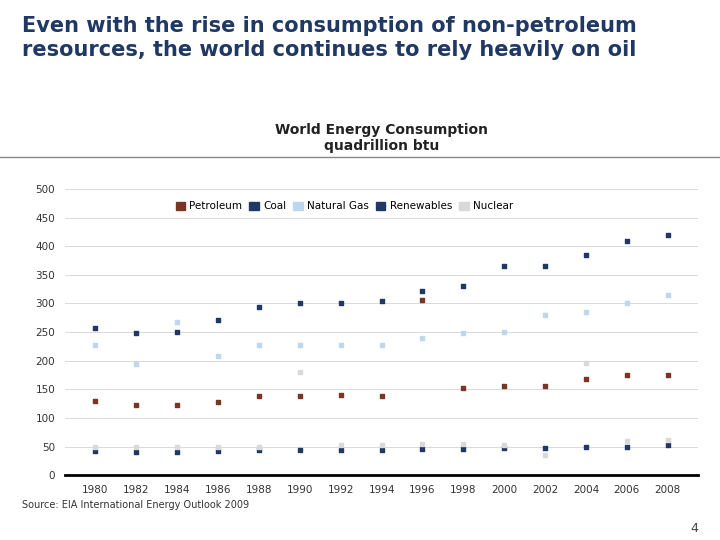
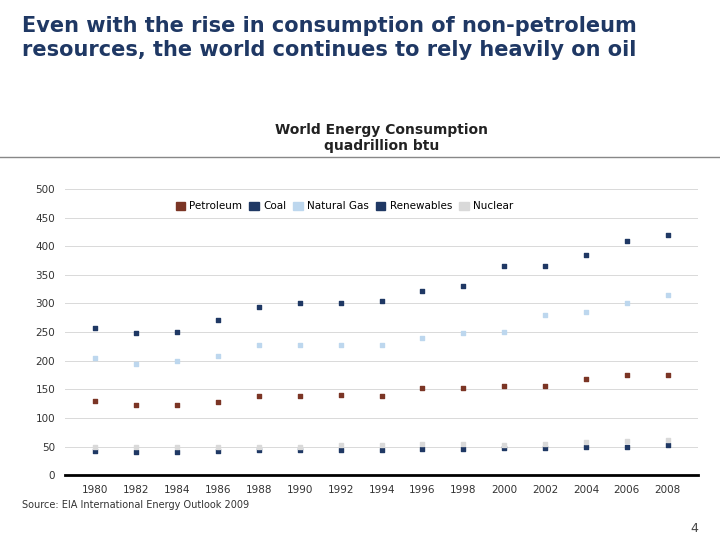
Natural Gas/1980: 228 -> 205
Natural Gas/1984: 268 -> 200
Nuclear/1990: 180 -> 50
Petroleum/1996: 306 -> 152
Nuclear/2002: 36 -> 55
Nuclear/2004: 196 -> 58
